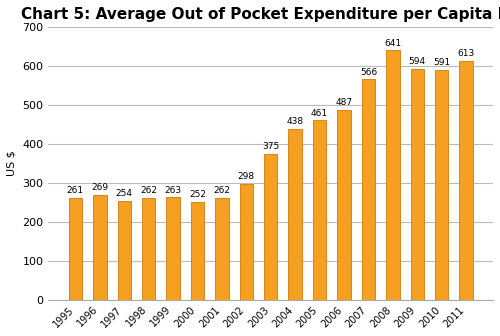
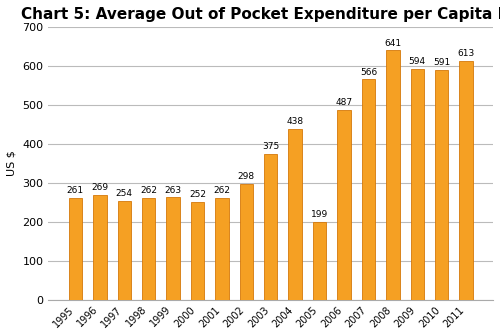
2005: 461 -> 199
